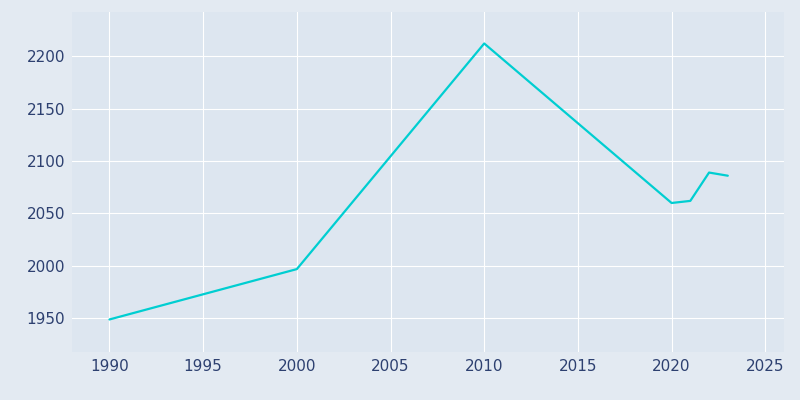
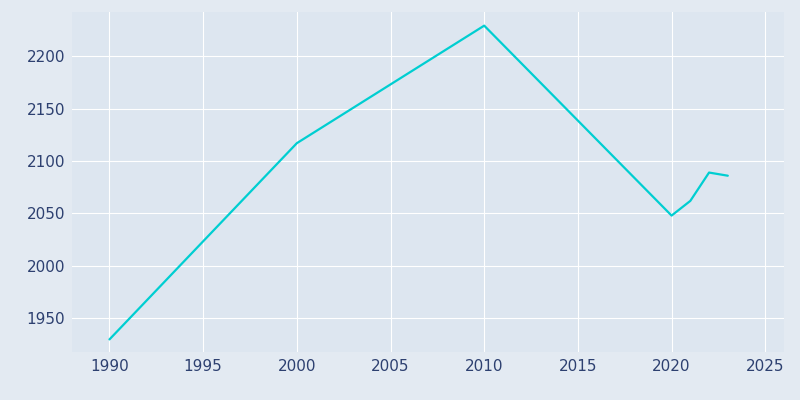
1990: 1949 -> 1930
2000: 1997 -> 2117
2010: 2212 -> 2229
2020: 2060 -> 2048
